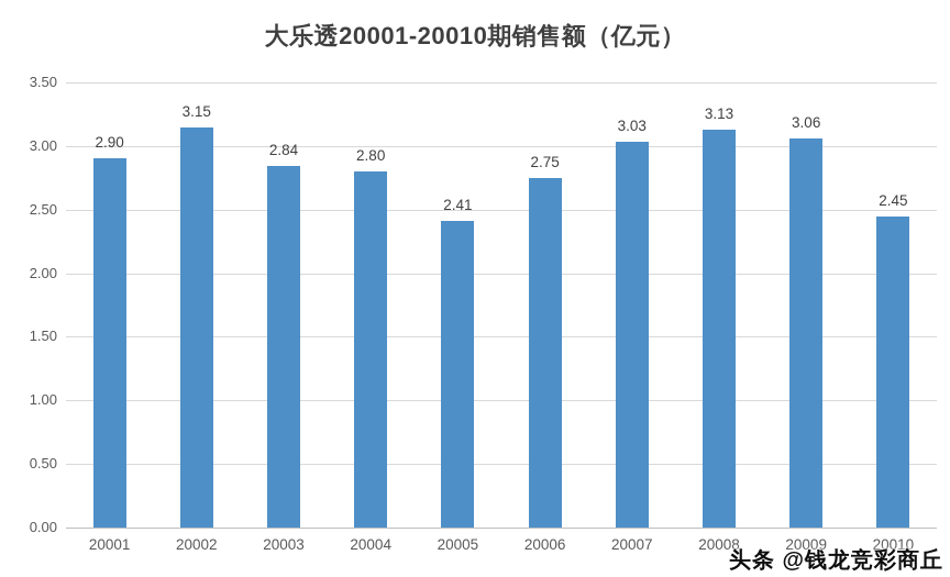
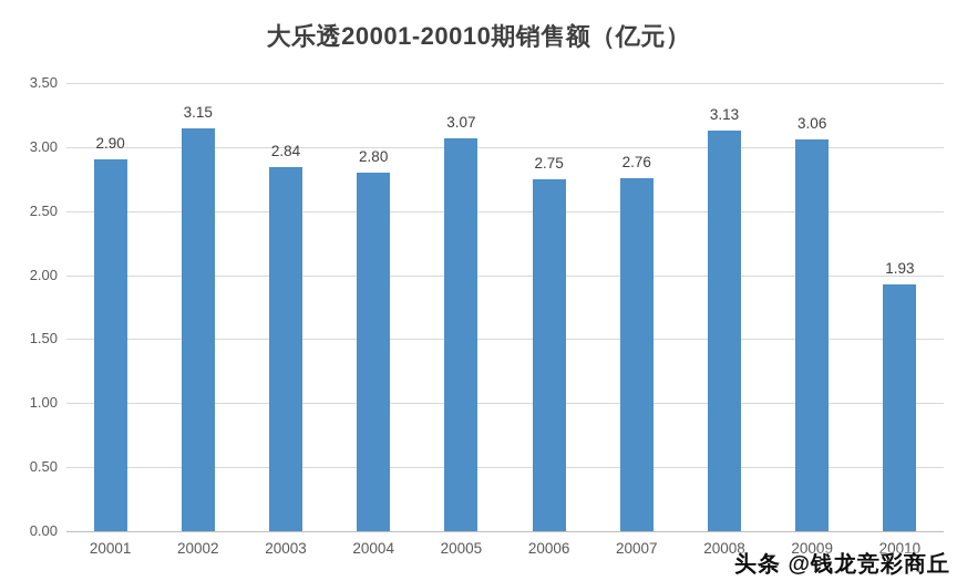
20005: 2.41 -> 3.07
20007: 3.03 -> 2.76
20010: 2.45 -> 1.93
